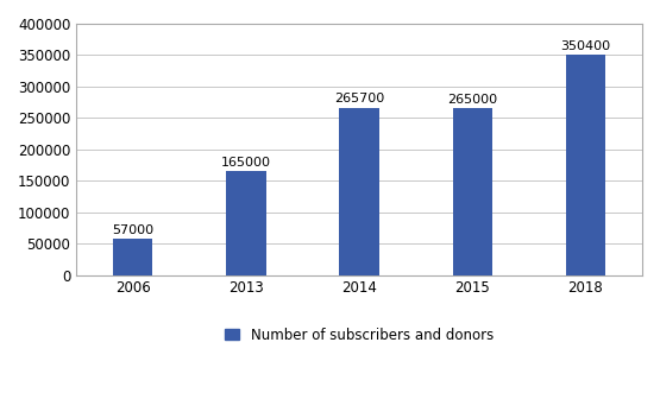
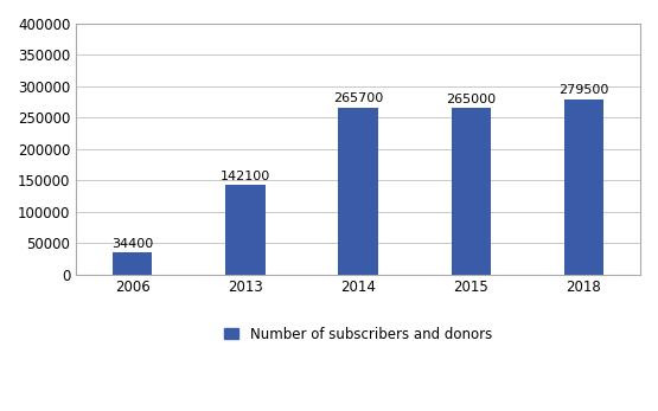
2006: 57000 -> 34400
2013: 165000 -> 142100
2018: 350400 -> 279500
